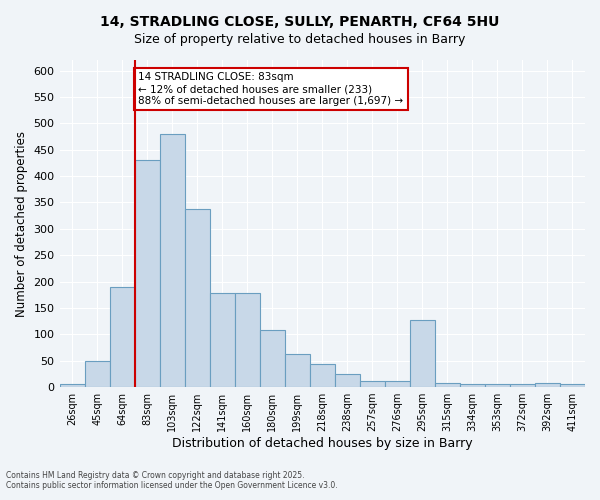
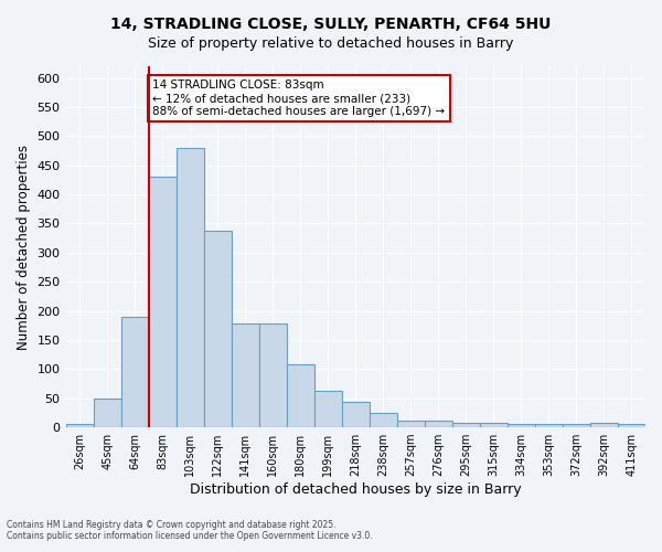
295sqm: 128 -> 8
